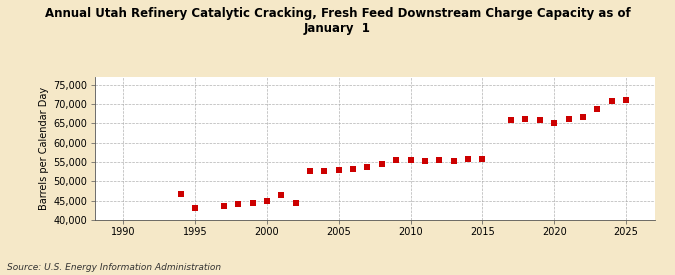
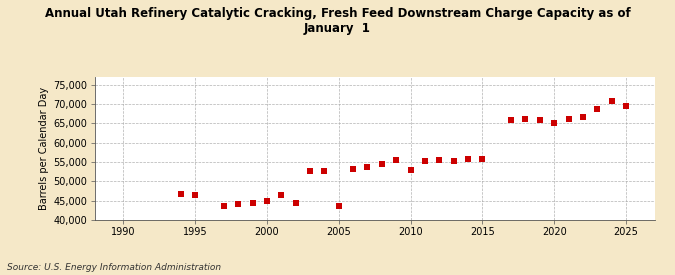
1995: 43,200 -> 46,500
2005: 52,900 -> 43,500
2010: 55,500 -> 53,000
2025: 71,100 -> 69,500
